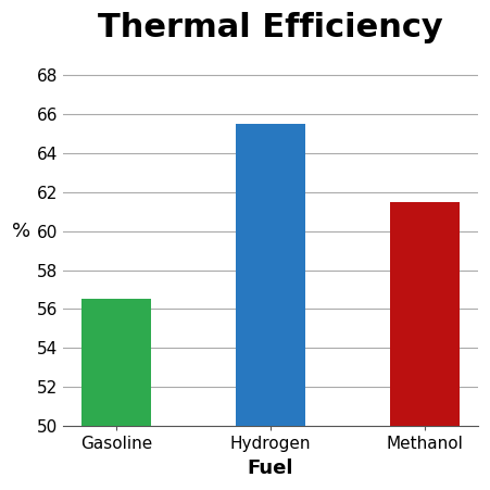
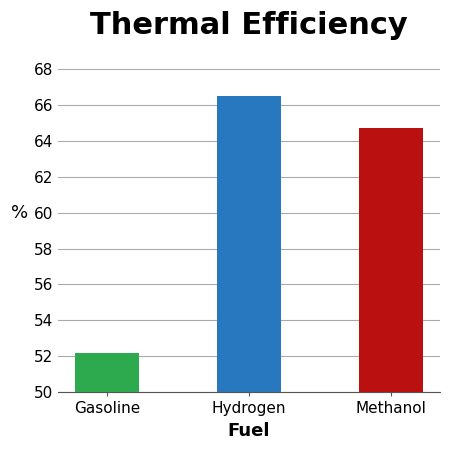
Gasoline: 56.5 -> 52.2
Hydrogen: 65.5 -> 66.5
Methanol: 61.5 -> 64.7
